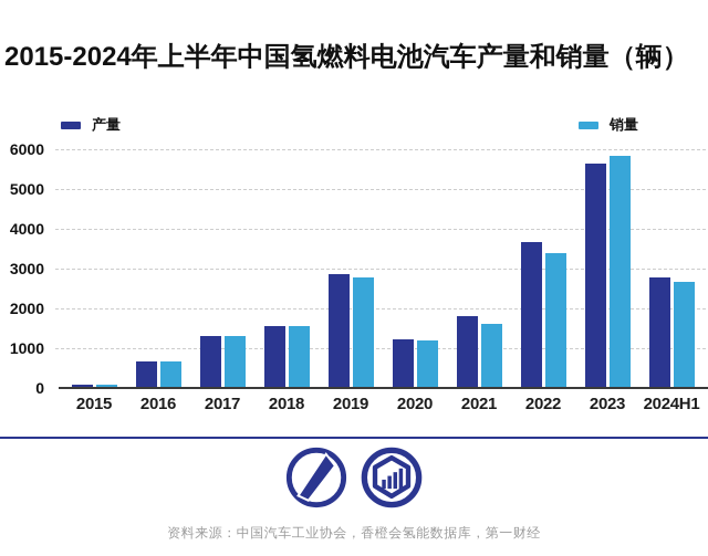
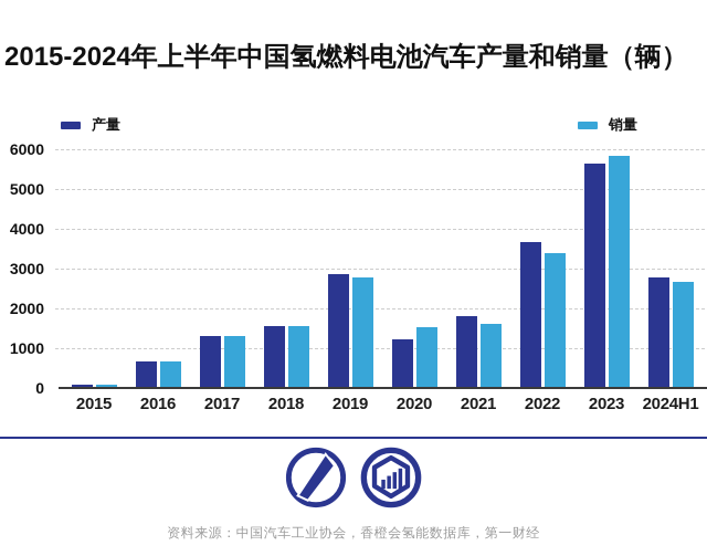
销量/2020: 1200 -> 1500
